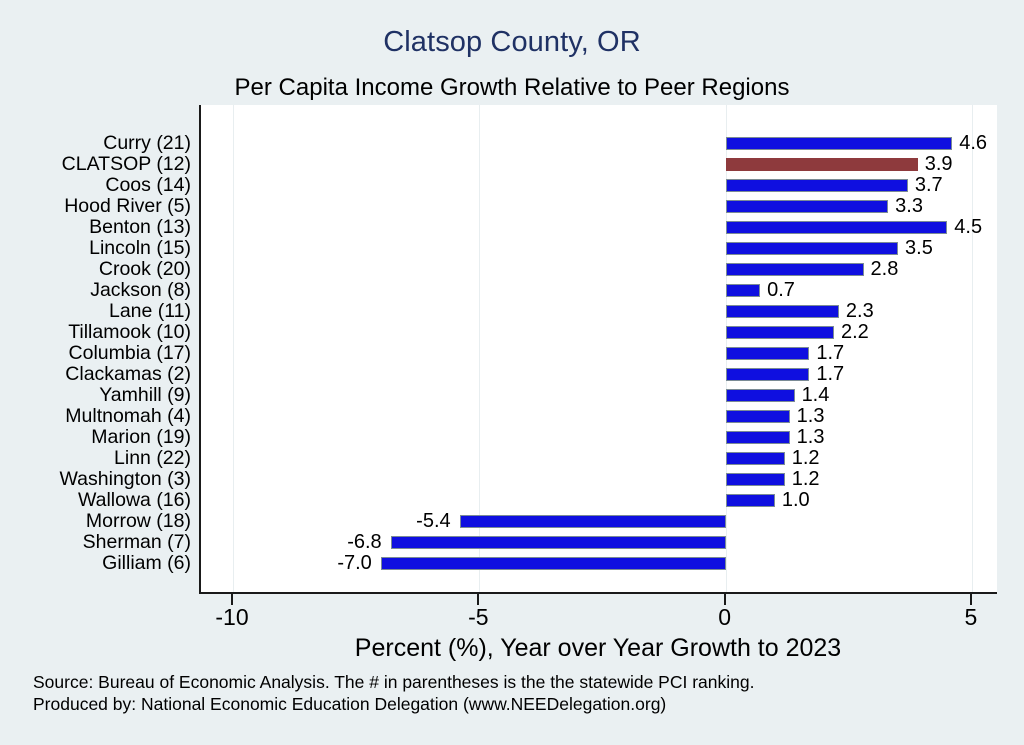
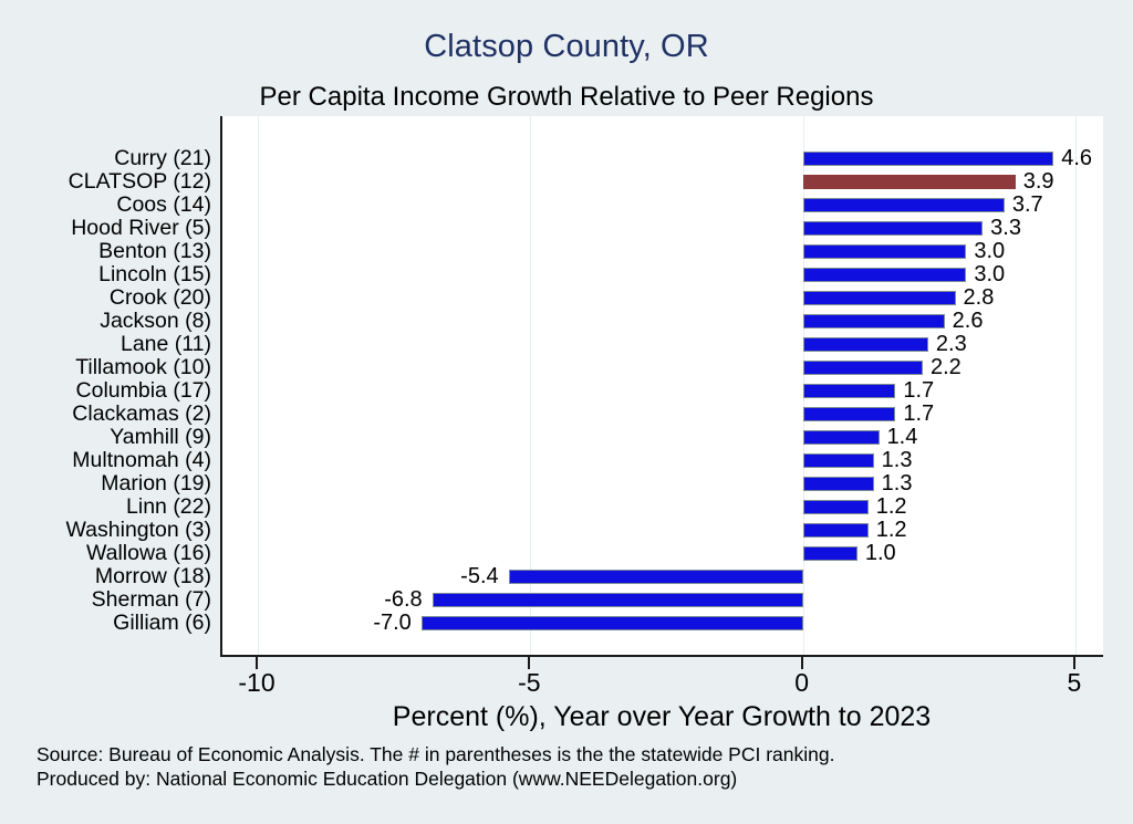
Benton (13): 4.5 -> 3.0
Lincoln (15): 3.5 -> 3.0
Jackson (8): 0.7 -> 2.6
